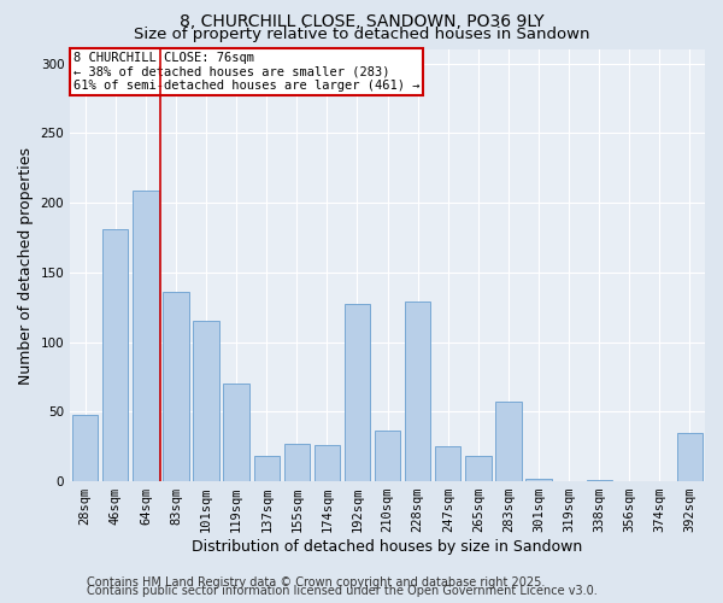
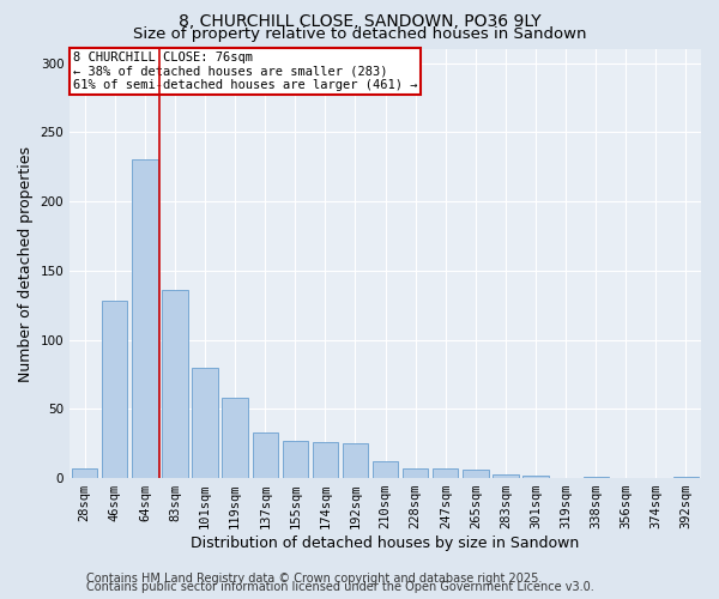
28sqm: 48 -> 7
46sqm: 181 -> 128
64sqm: 209 -> 230
101sqm: 115 -> 80
119sqm: 70 -> 58
137sqm: 18 -> 33
192sqm: 127 -> 25
210sqm: 36 -> 12
228sqm: 129 -> 7
247sqm: 25 -> 7
265sqm: 18 -> 6
283sqm: 57 -> 3
392sqm: 35 -> 1
